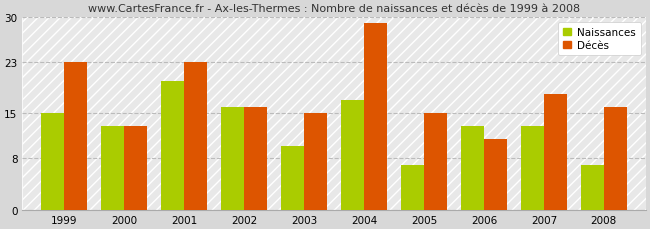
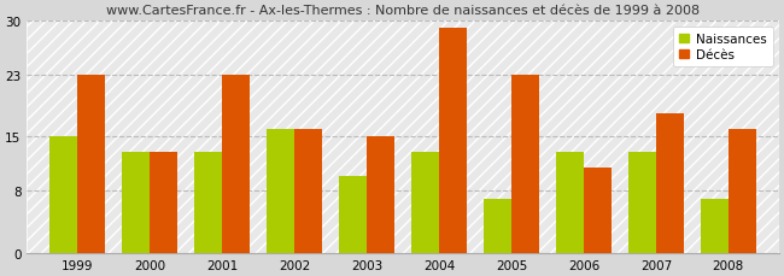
Naissances/2001: 20 -> 13
Naissances/2004: 17 -> 13
Décès/2005: 15 -> 23
